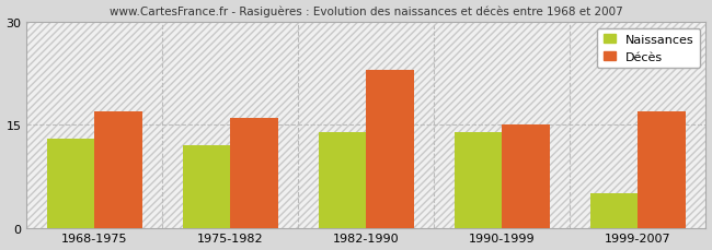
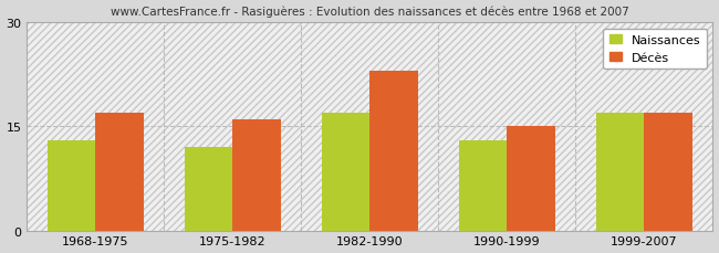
Naissances/1982-1990: 14 -> 17
Naissances/1990-1999: 14 -> 13
Naissances/1999-2007: 5 -> 17
